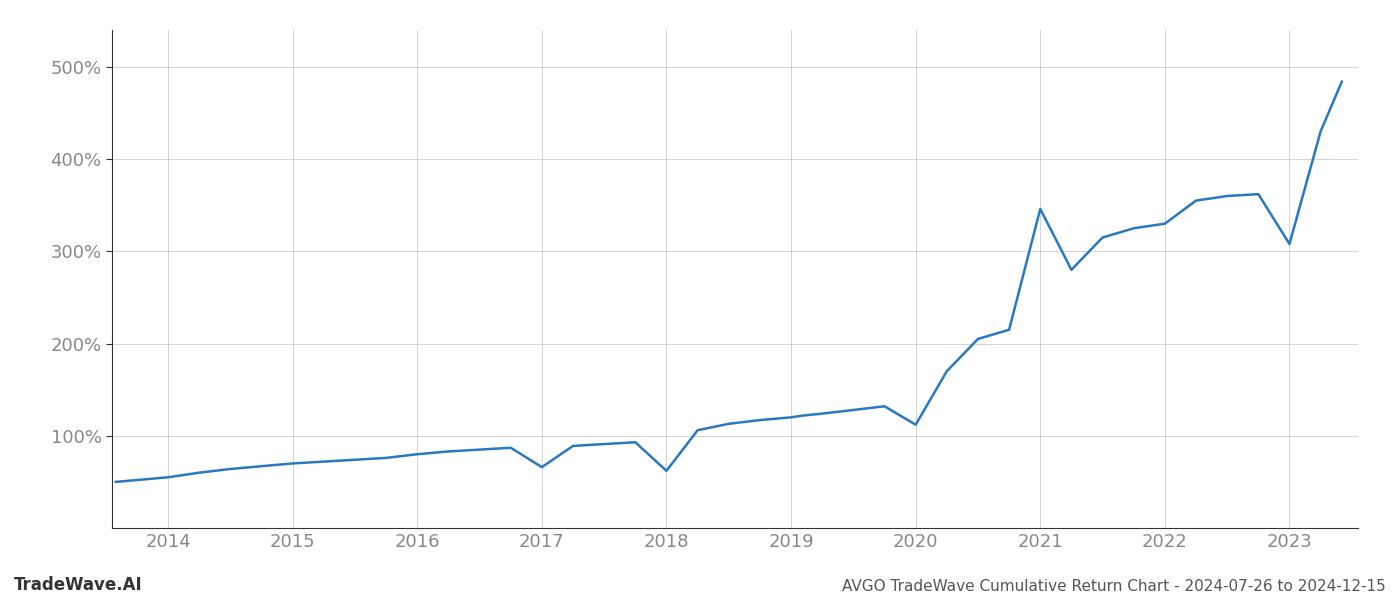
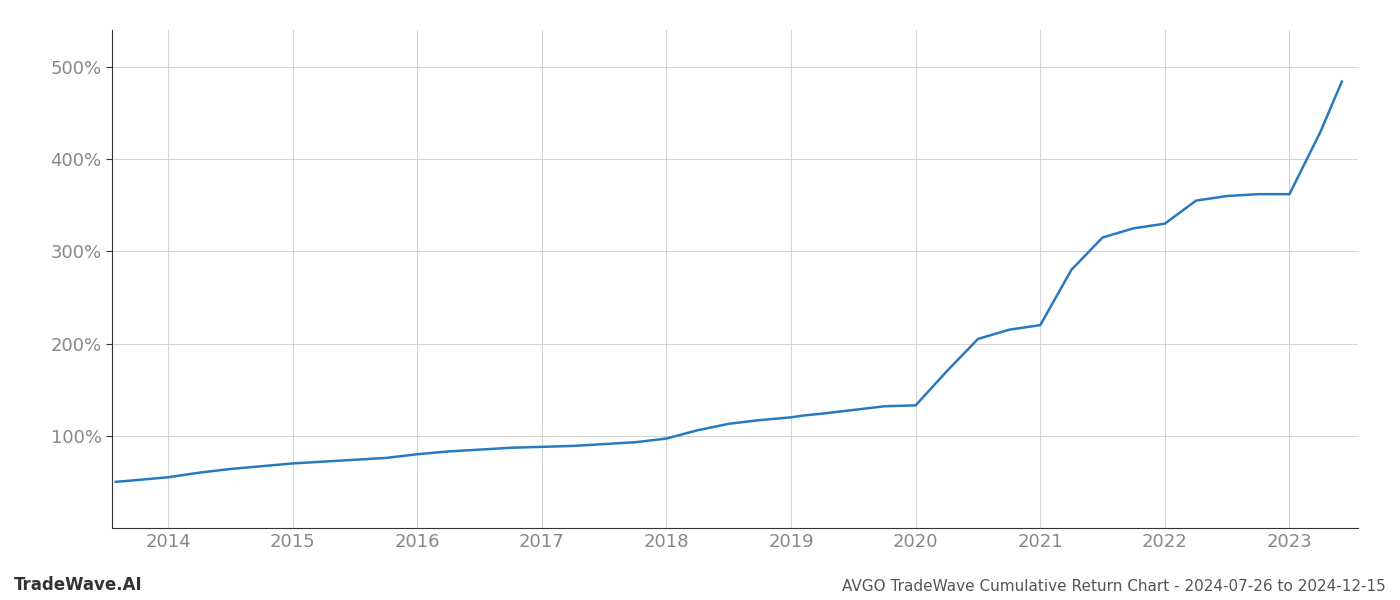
2017: 66% -> 88%
2018: 62% -> 97%
2020: 112% -> 133%
2021: 346% -> 220%
2023: 308% -> 362%
